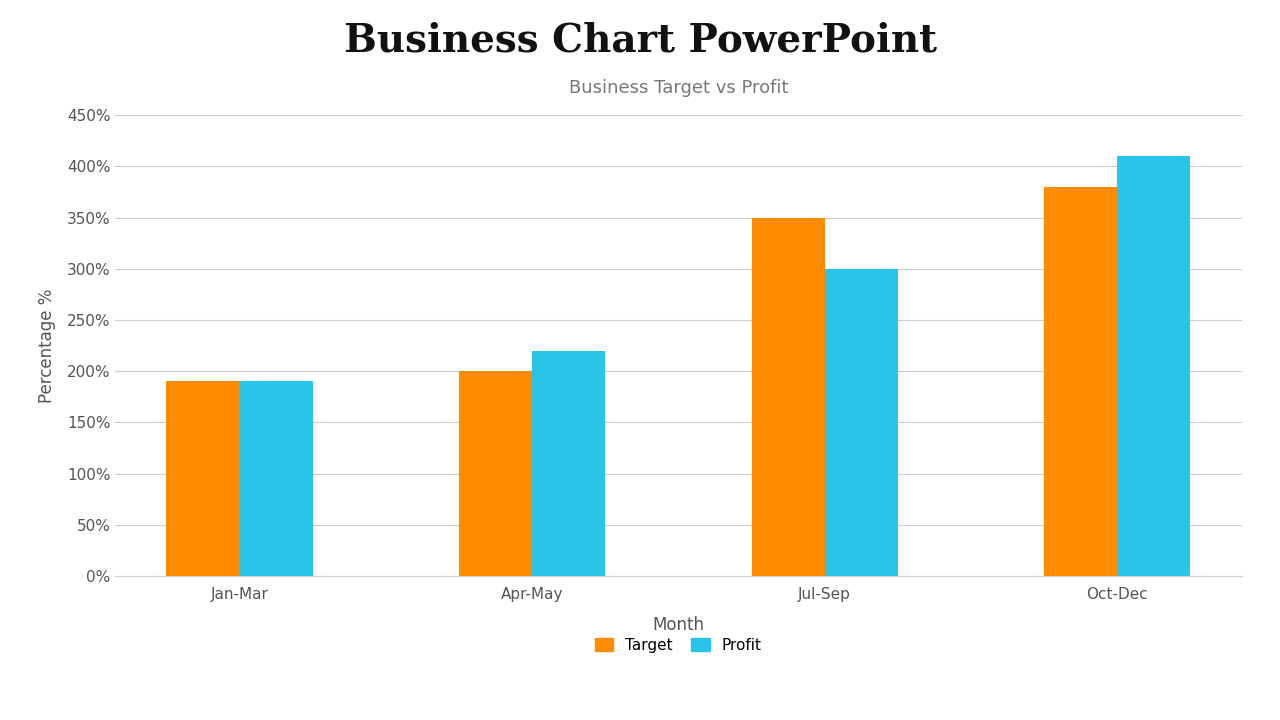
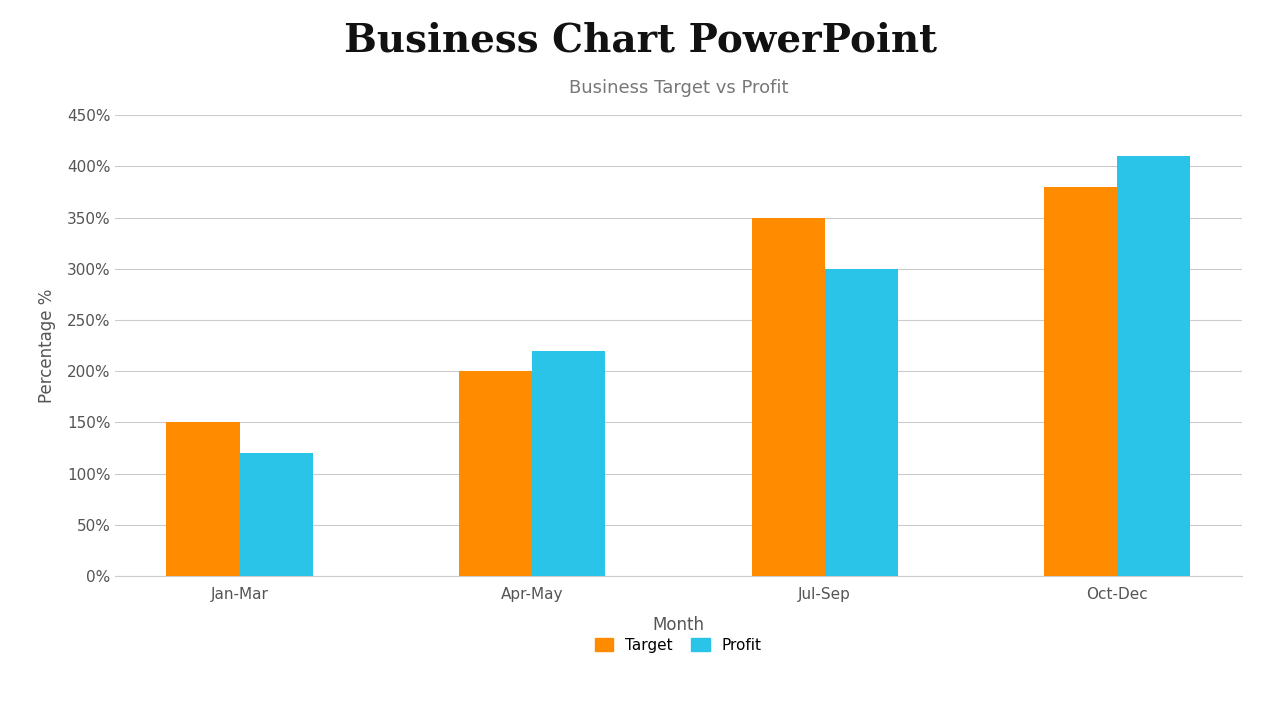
Target/Jan-Mar: 190% -> 150%
Profit/Jan-Mar: 190% -> 120%
